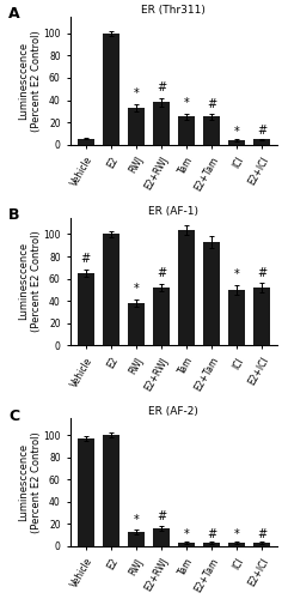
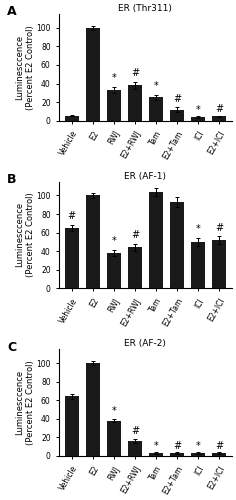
ER (Thr311)/E2+Tam: 25 -> 12
ER (AF-1)/E2+RWJ: 52 -> 44
ER (AF-2)/Vehicle: 97 -> 64
ER (AF-2)/RWJ: 13 -> 38
